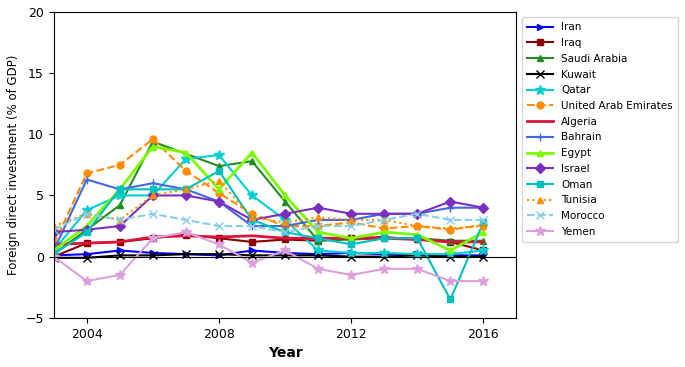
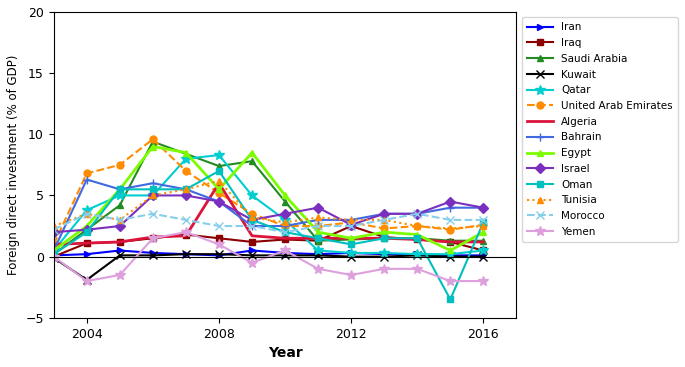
Kuwait/2004: -0.1 -> -1.9
Algeria/2008: 1.6 -> 6.0
Iraq/2012: 1.5 -> 2.5
Israel/2012: 3.5 -> 2.6
